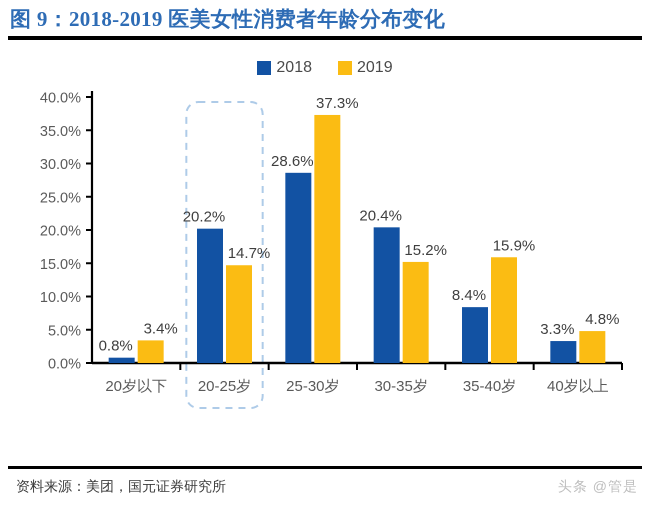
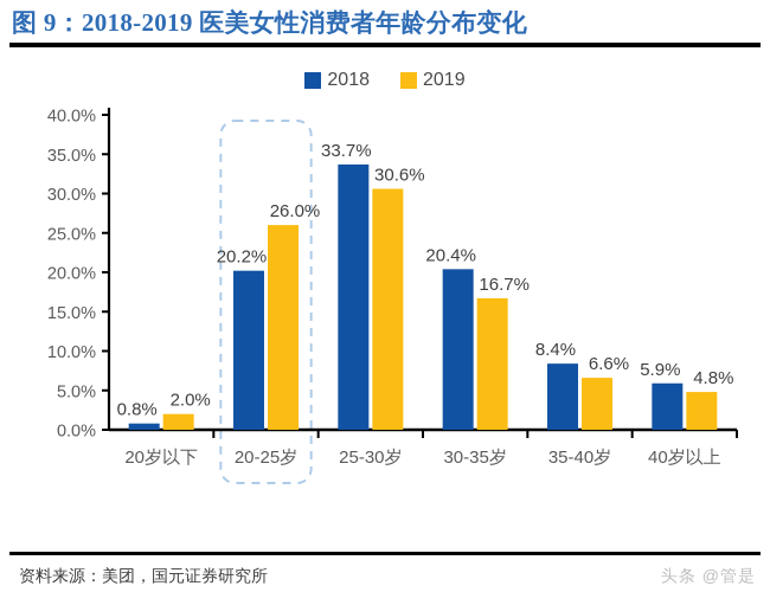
2019/20岁以下: 3.4% -> 2.0%
2019/20-25岁: 14.7% -> 26.0%
2018/25-30岁: 28.6% -> 33.7%
2019/25-30岁: 37.3% -> 30.6%
2019/30-35岁: 15.2% -> 16.7%
2019/35-40岁: 15.9% -> 6.6%
2018/40岁以上: 3.3% -> 5.9%
